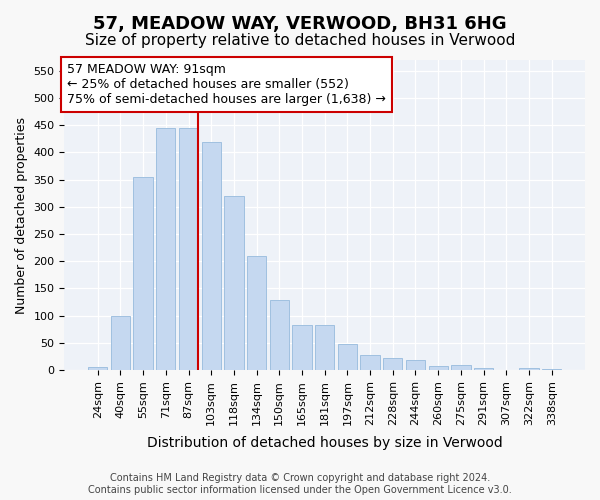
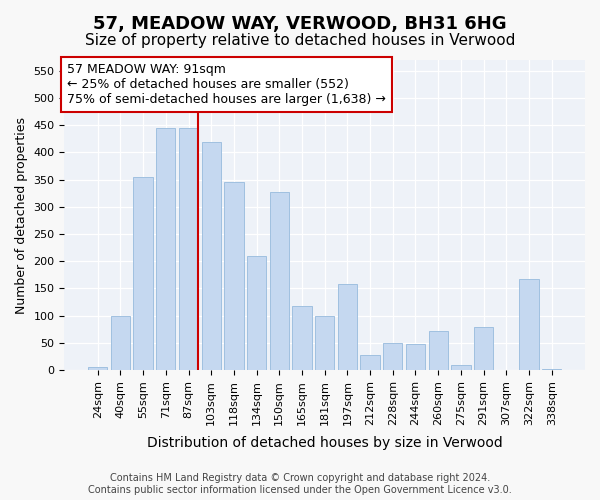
118sqm: 320 -> 346
150sqm: 128 -> 328
165sqm: 83 -> 118
181sqm: 83 -> 100
197sqm: 47 -> 158
228sqm: 22 -> 50
244sqm: 18 -> 48
260sqm: 7 -> 72
291sqm: 3 -> 80
322sqm: 3 -> 168
